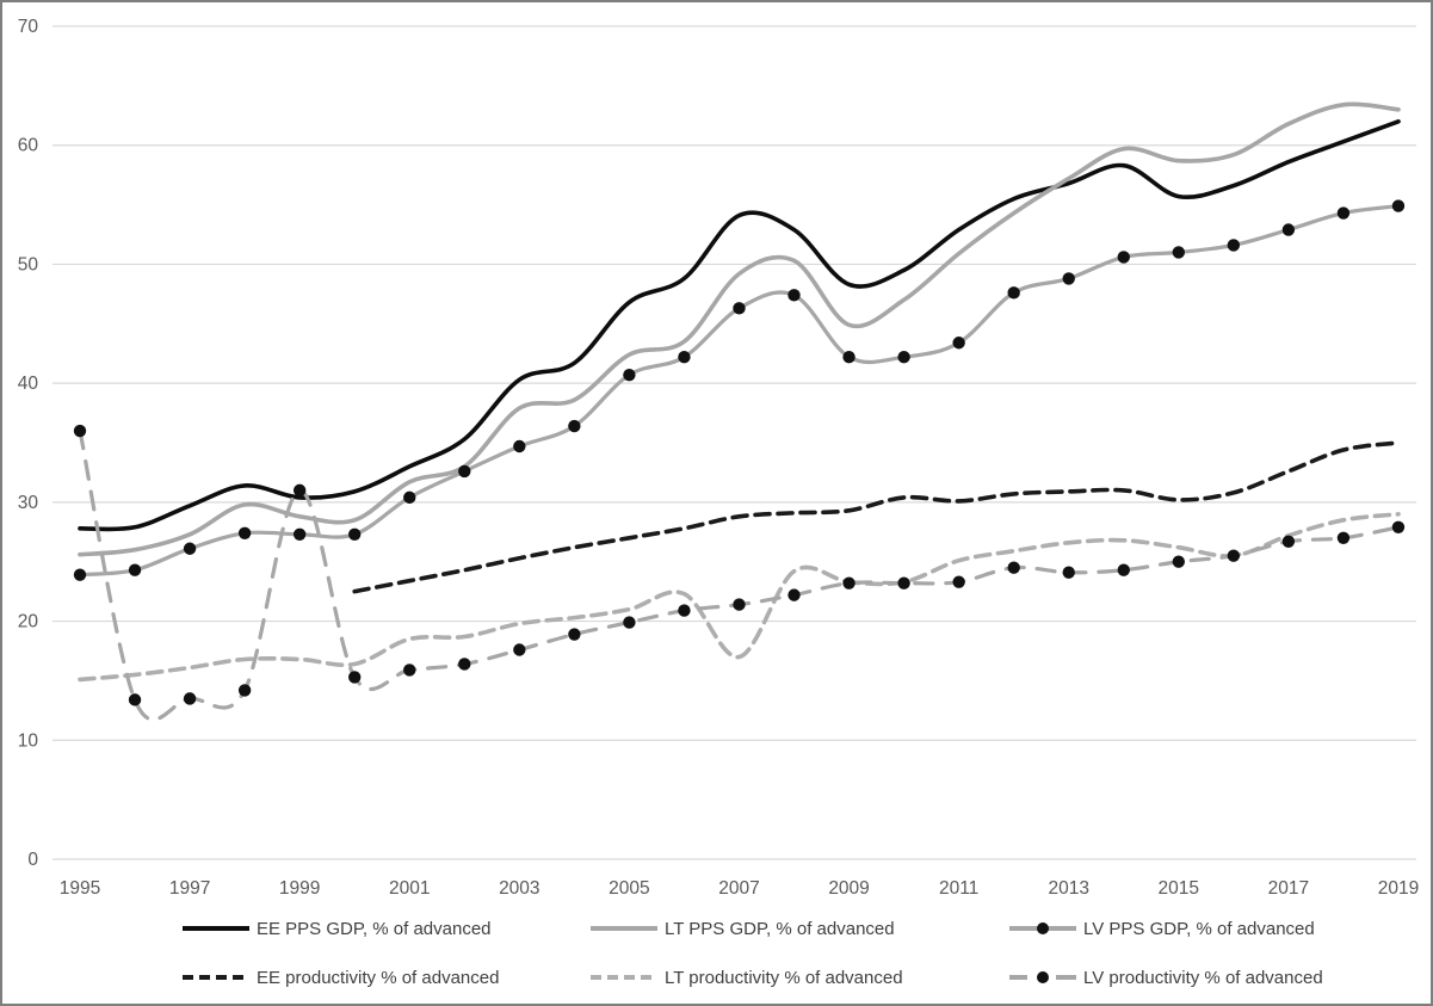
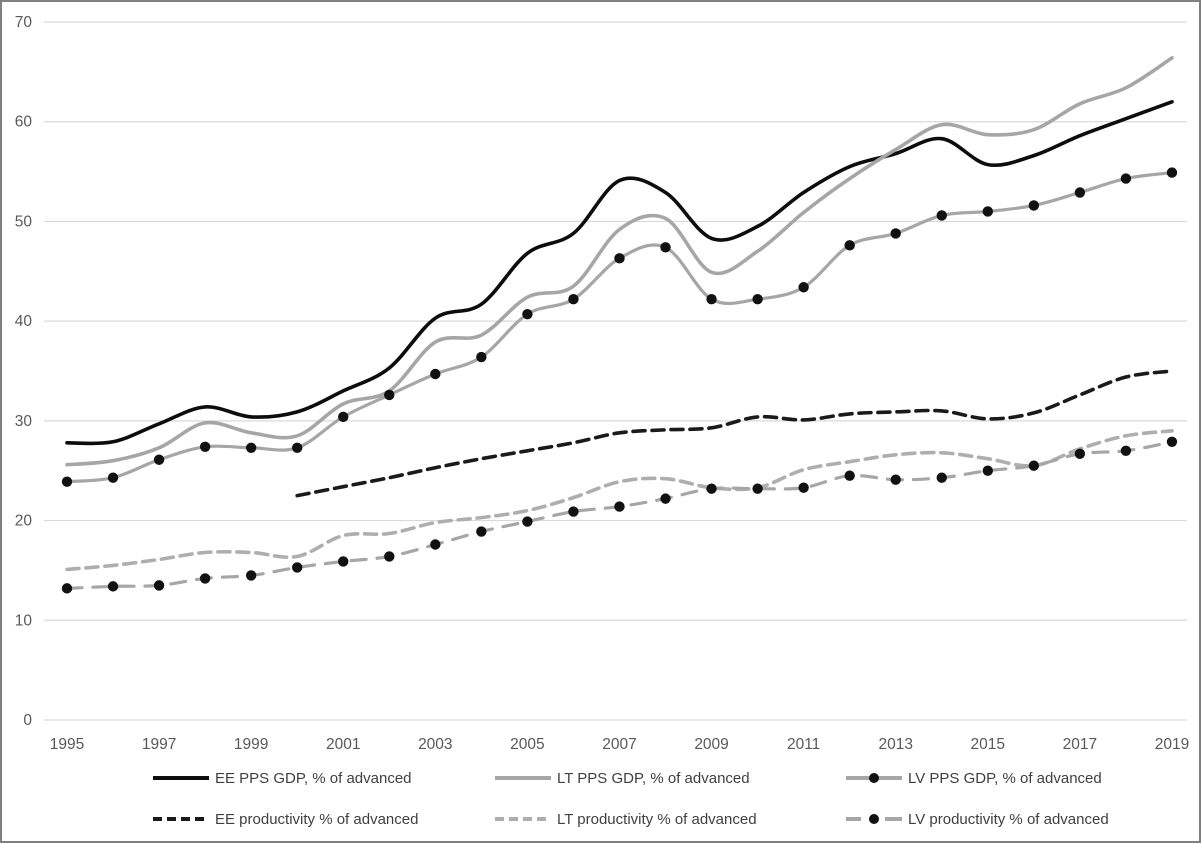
LV productivity % of advanced/1995: 36 -> 13
LV productivity % of advanced/1999: 31 -> 14
LT productivity % of advanced/2007: 17 -> 24
LT PPS GDP, % of advanced/2019: 63 -> 66
